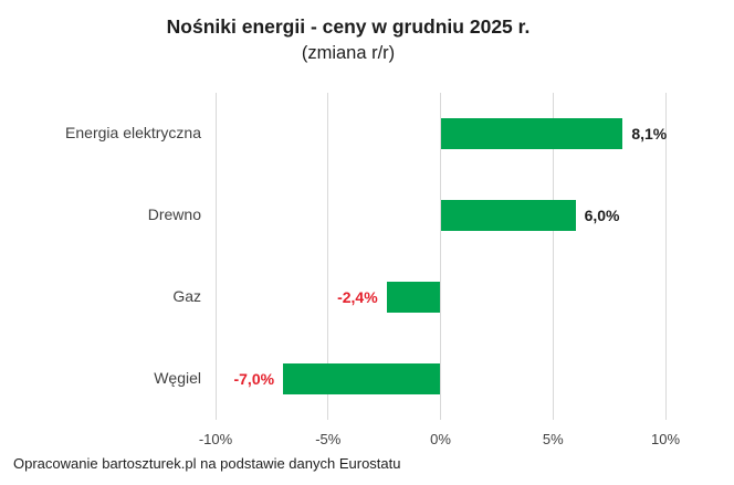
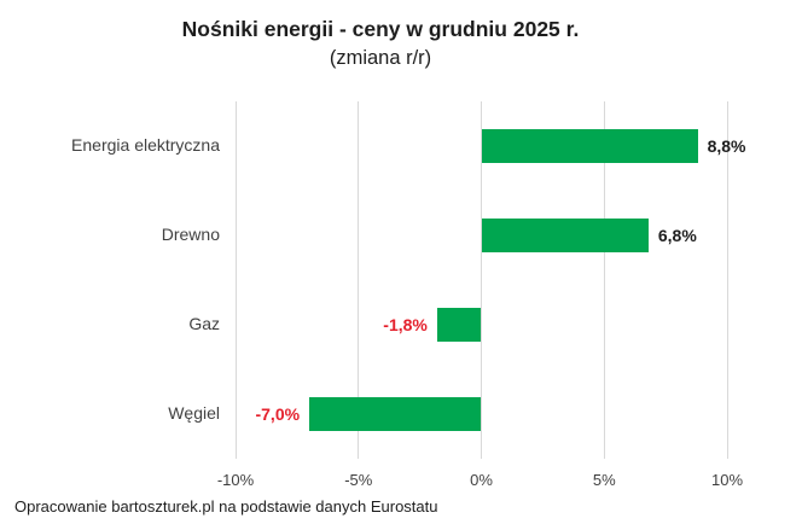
Energia elektryczna: 8,1% -> 8,8%
Drewno: 6,0% -> 6,8%
Gaz: -2,4% -> -1,8%
